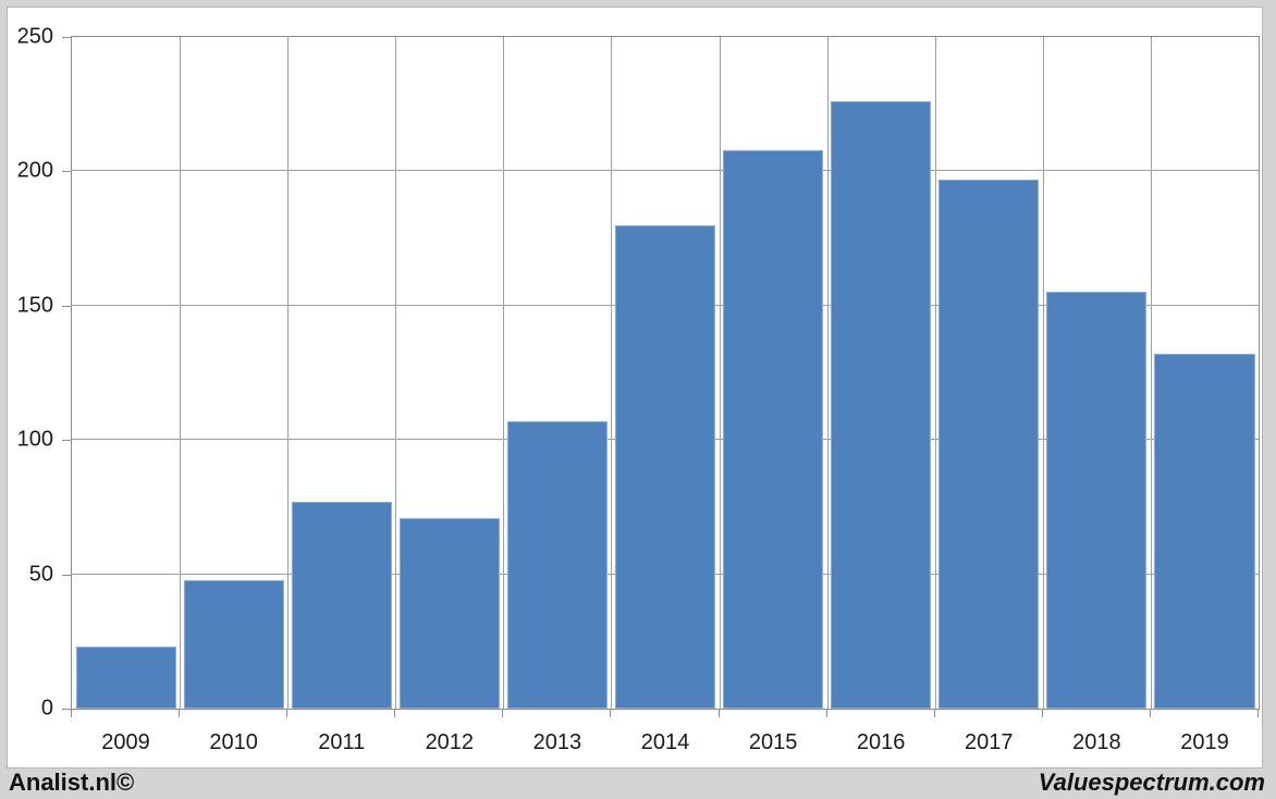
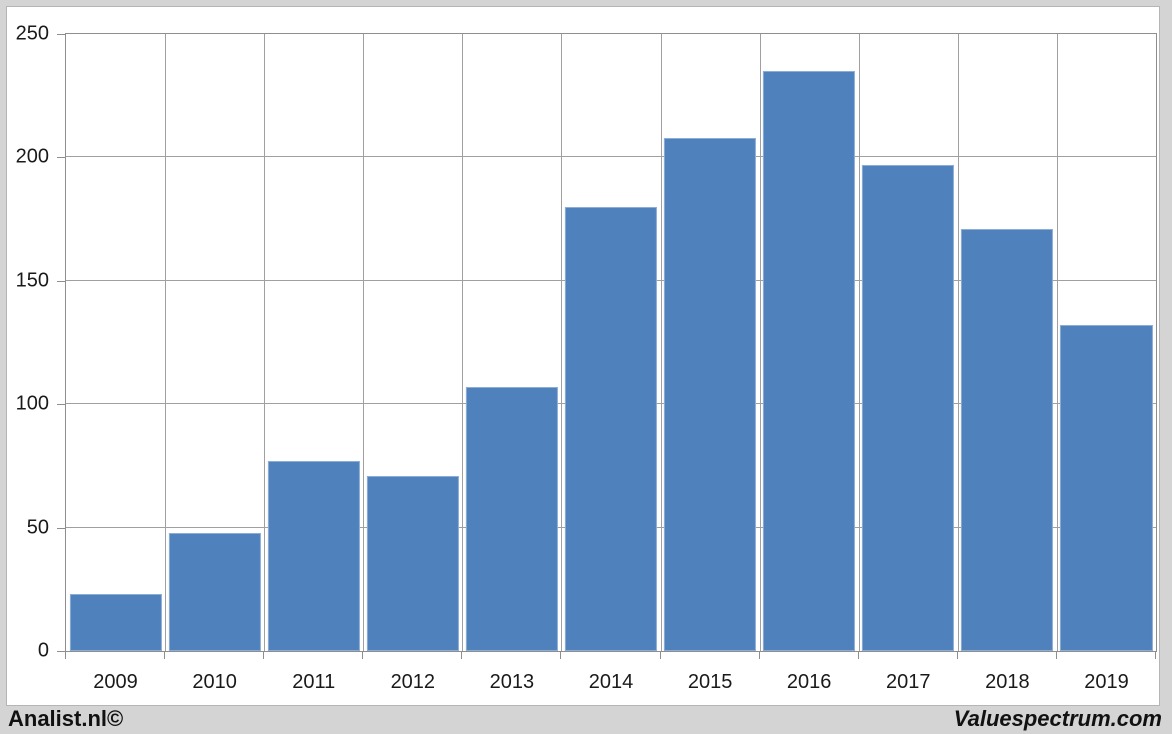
2016: 226 -> 235
2018: 155 -> 171
